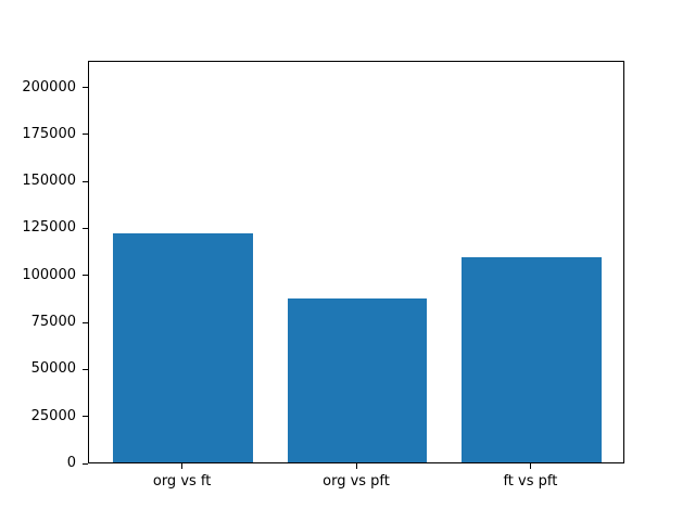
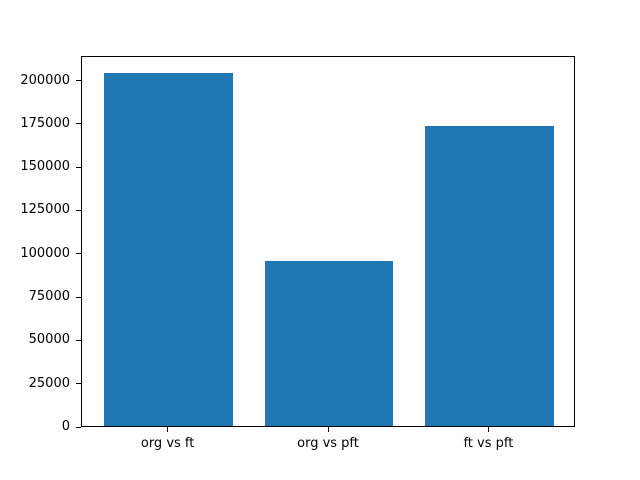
org vs ft: 122000 -> 204000
org vs pft: 87000 -> 95000
ft vs pft: 109000 -> 173000
